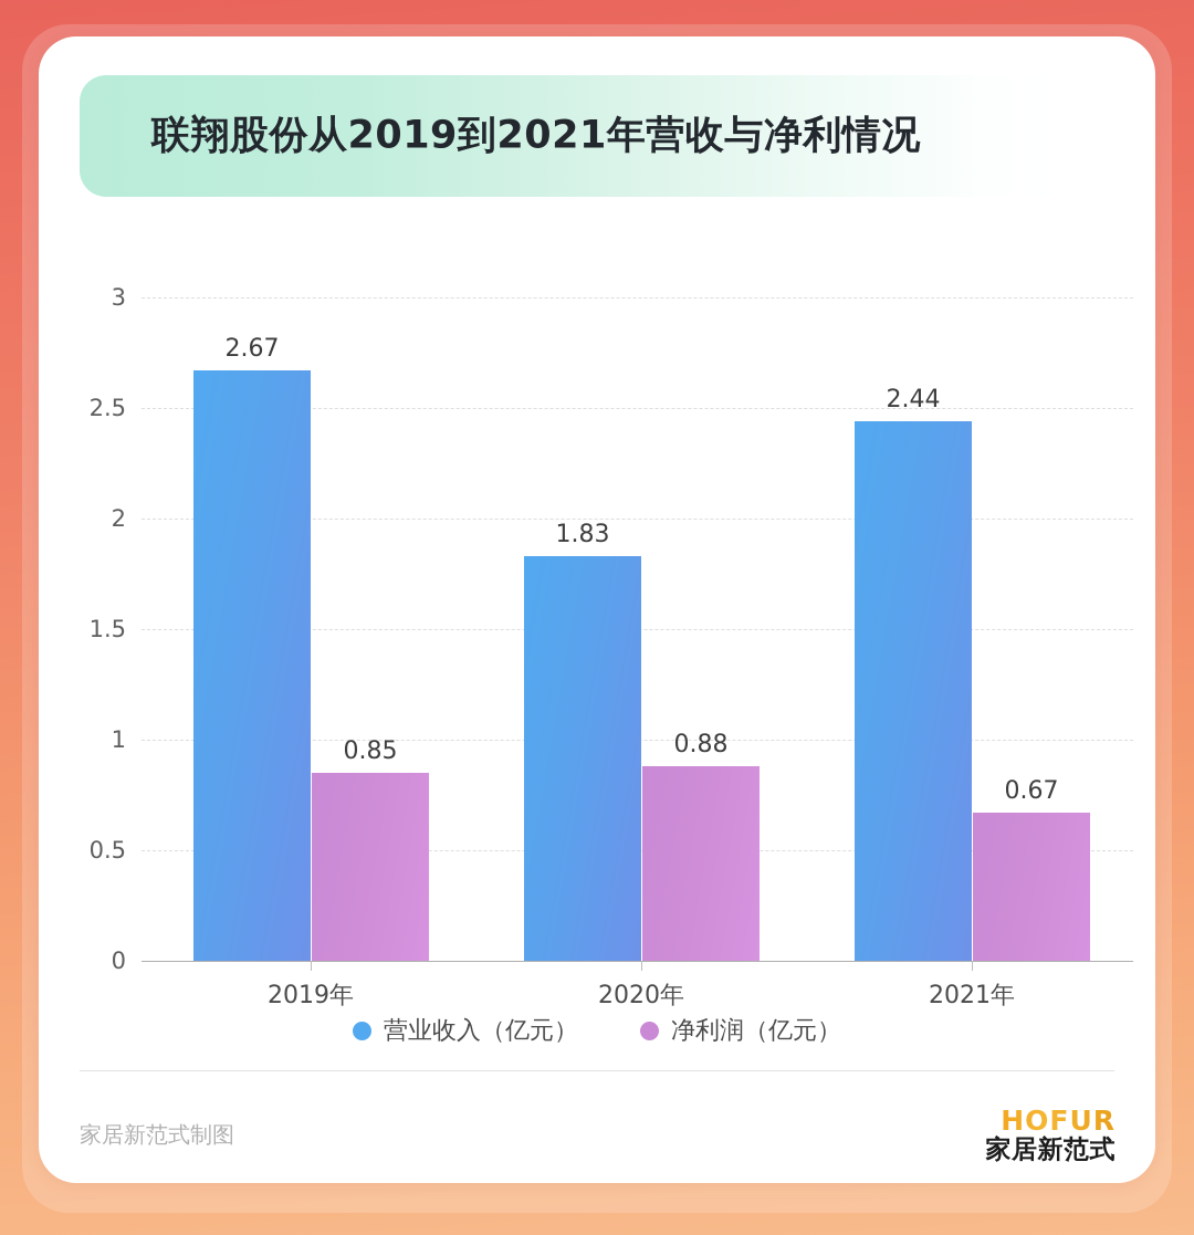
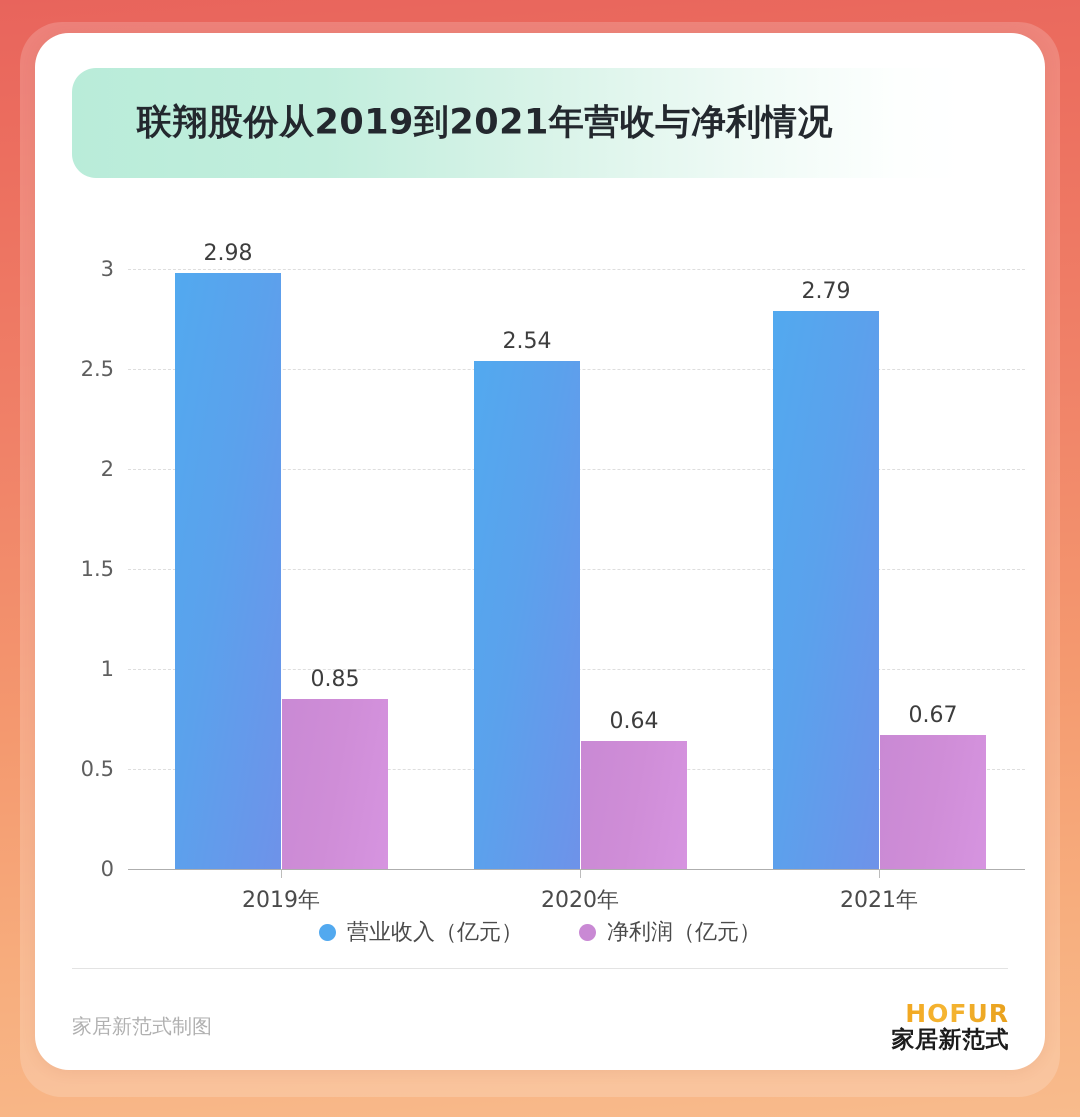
营业收入（亿元）/2019年: 2.67 -> 2.98
营业收入（亿元）/2020年: 1.83 -> 2.54
净利润（亿元）/2020年: 0.88 -> 0.64
营业收入（亿元）/2021年: 2.44 -> 2.79
